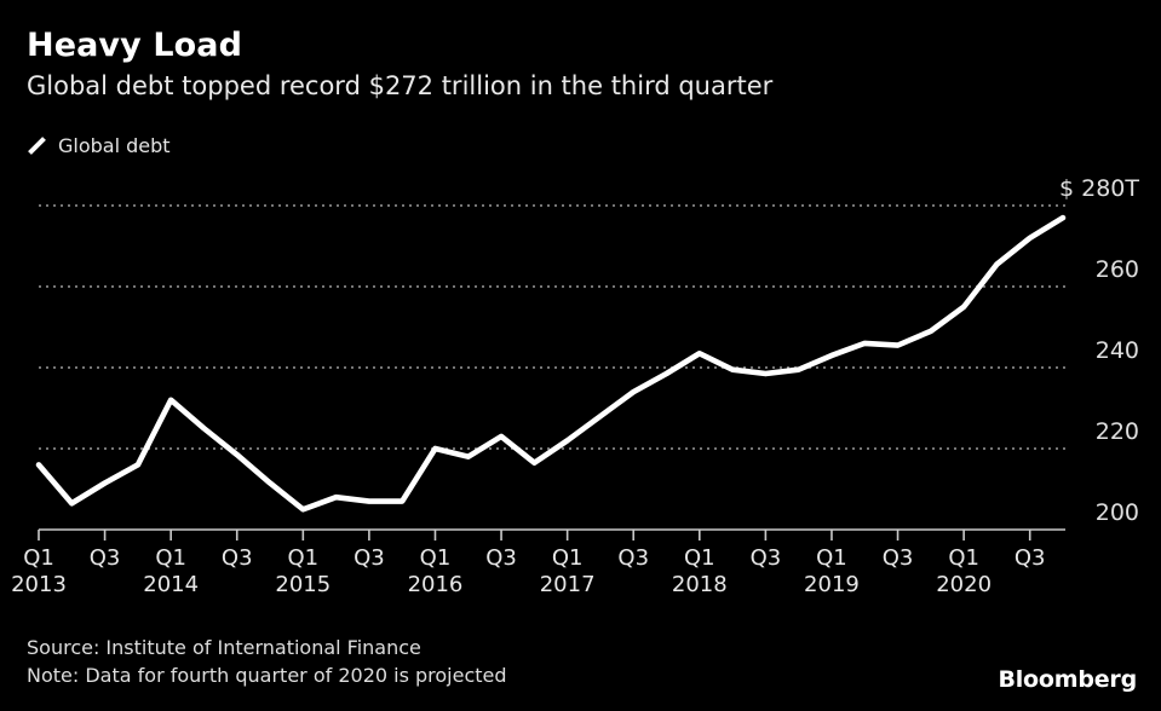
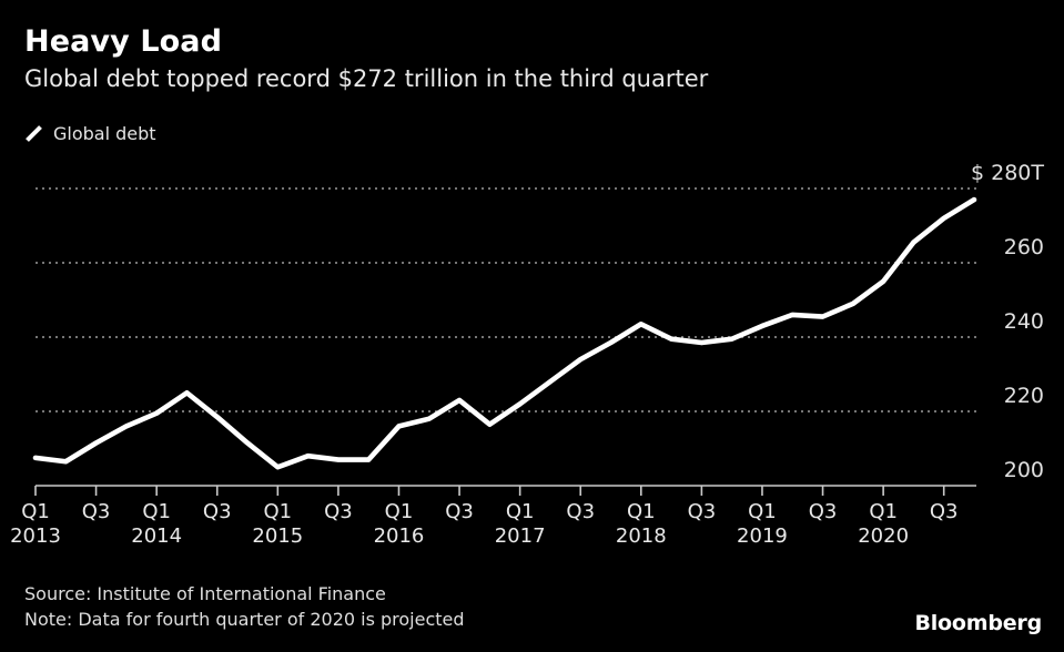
Q1 2013: 216 -> 208
Q1 2014: 232 -> 220
Q1 2016: 220 -> 216
